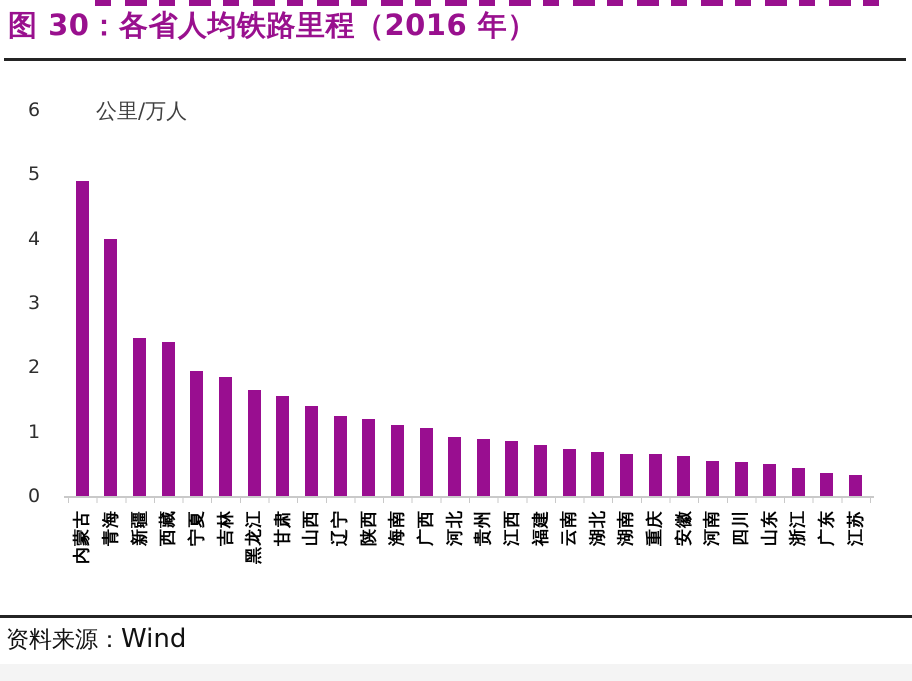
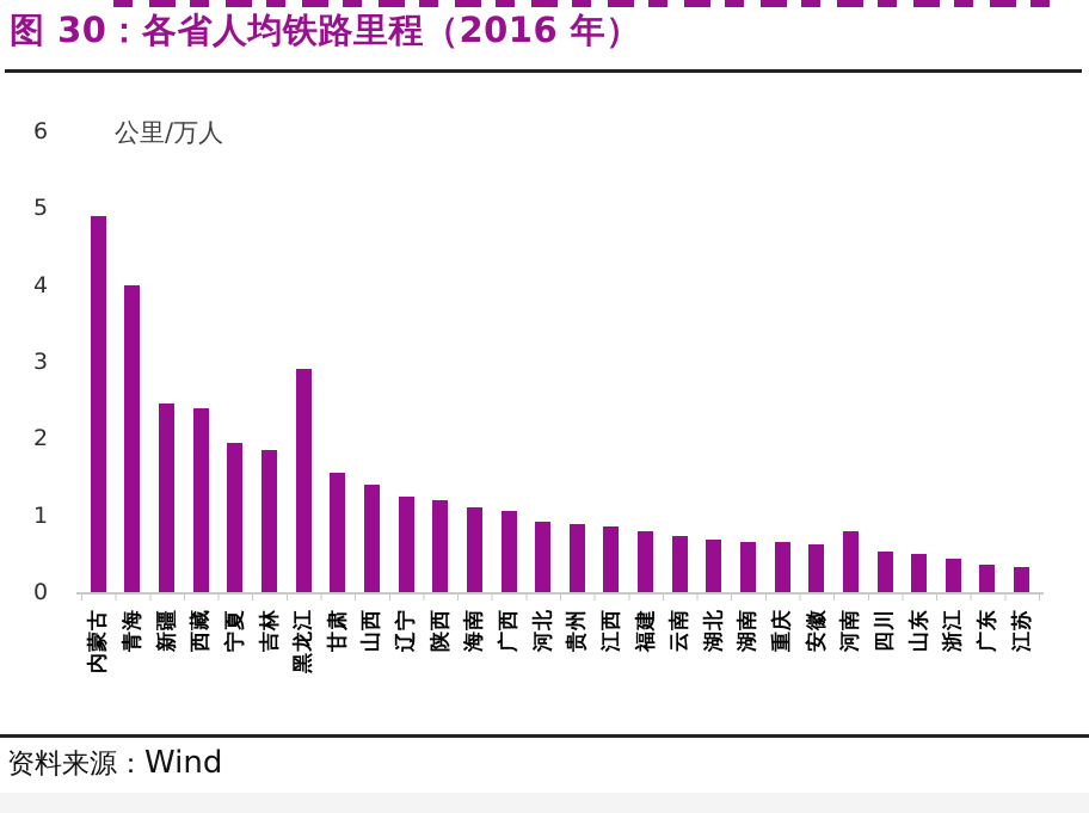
黑龙江: 1.6 -> 2.9
河南: 0.6 -> 0.8
